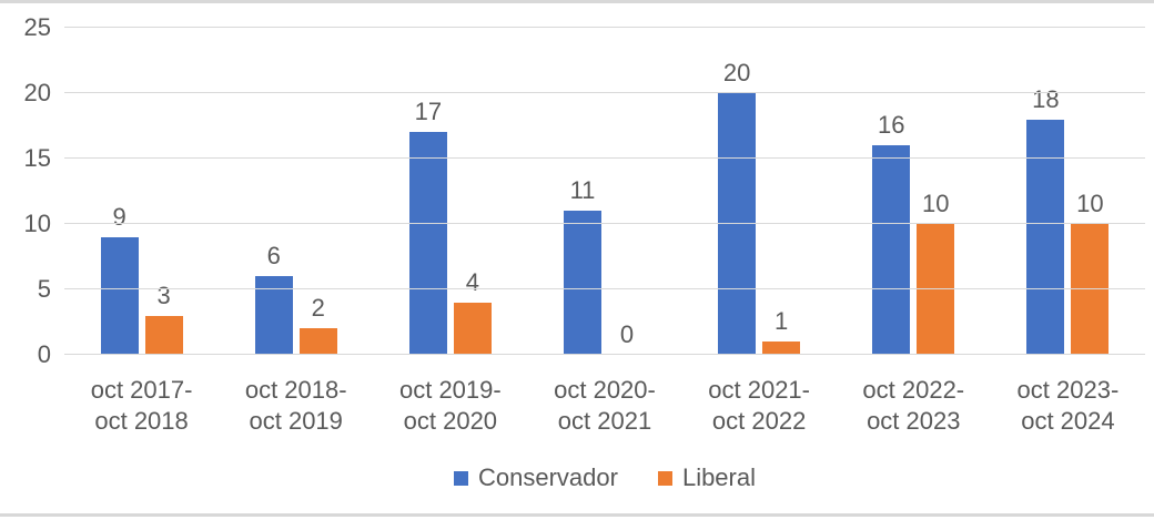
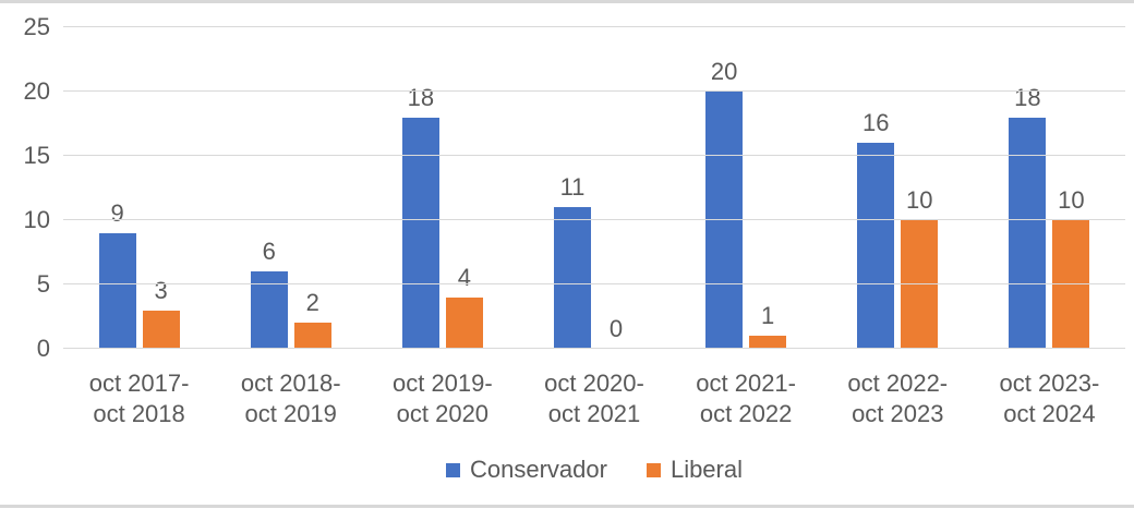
Conservador/oct 2019-oct 2020: 17 -> 18
